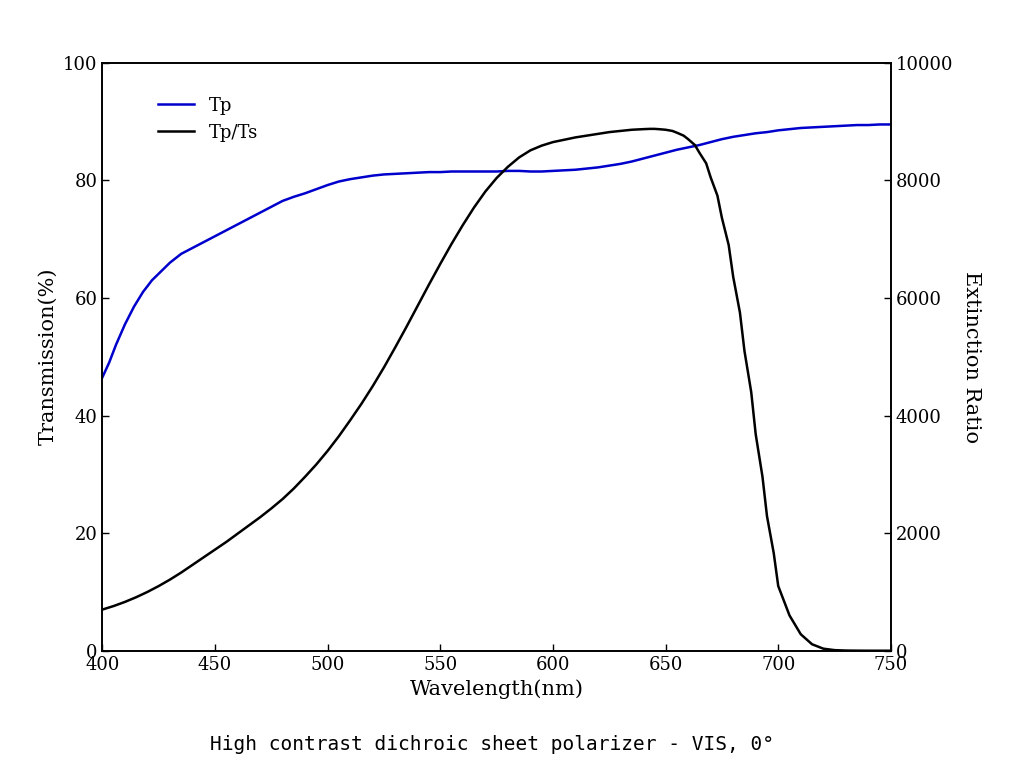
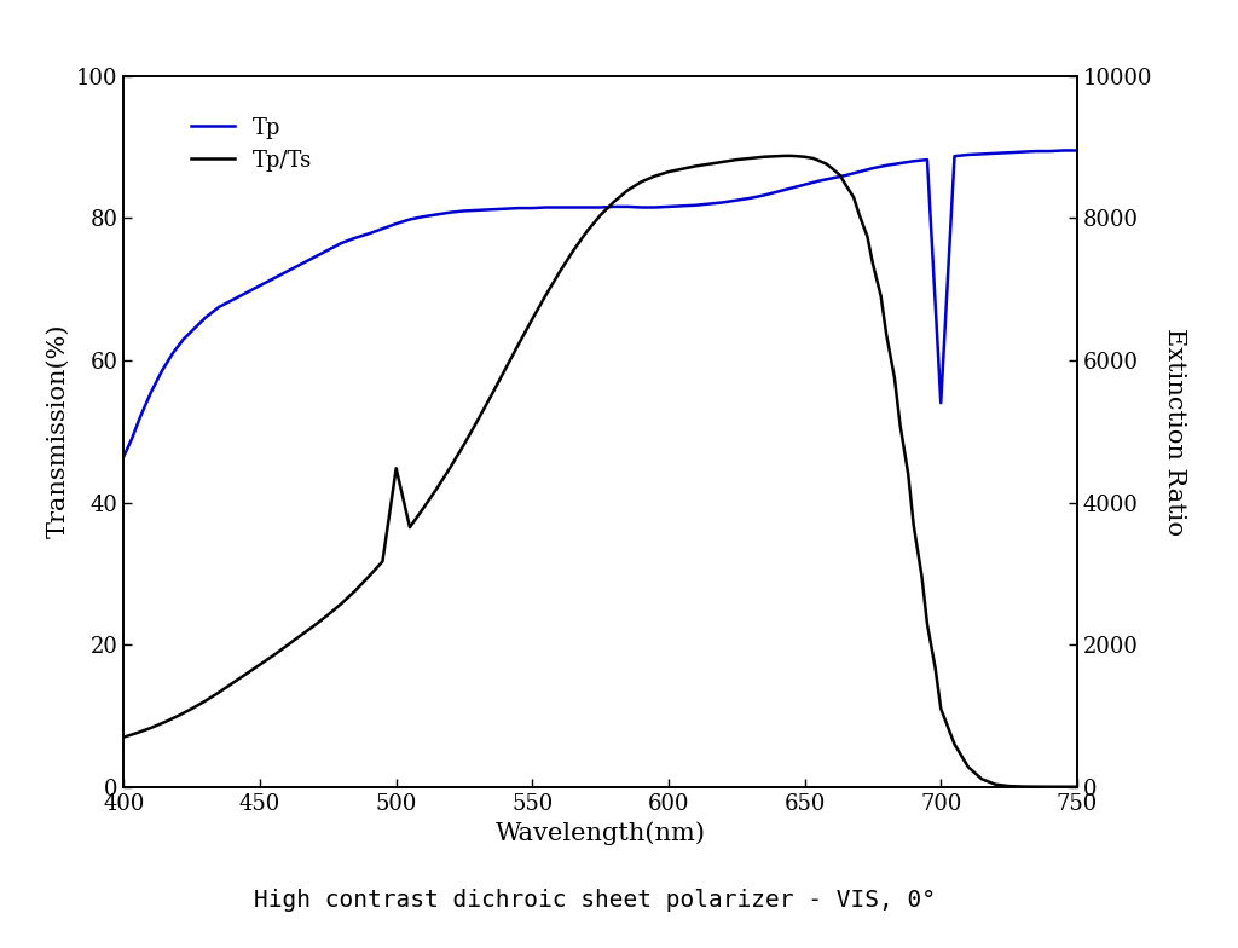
Tp/Ts/500: 3400 -> 4480
Tp/700: 88.5 -> 54.0
